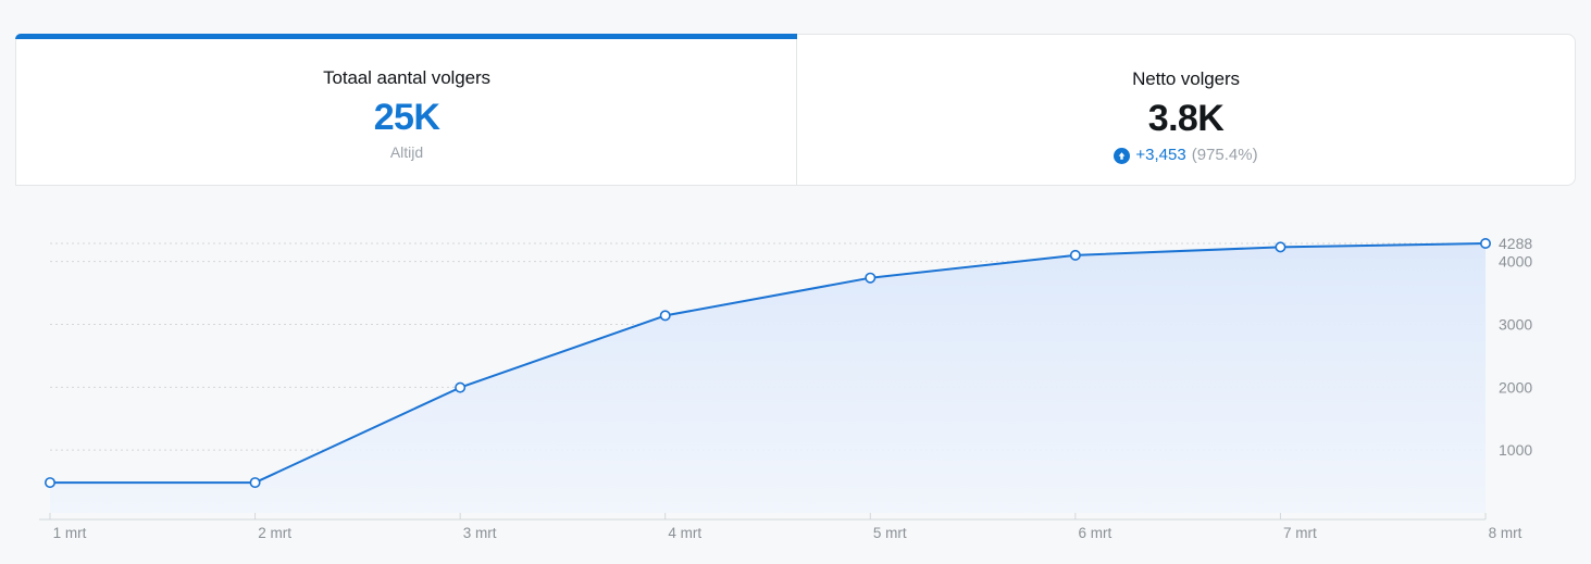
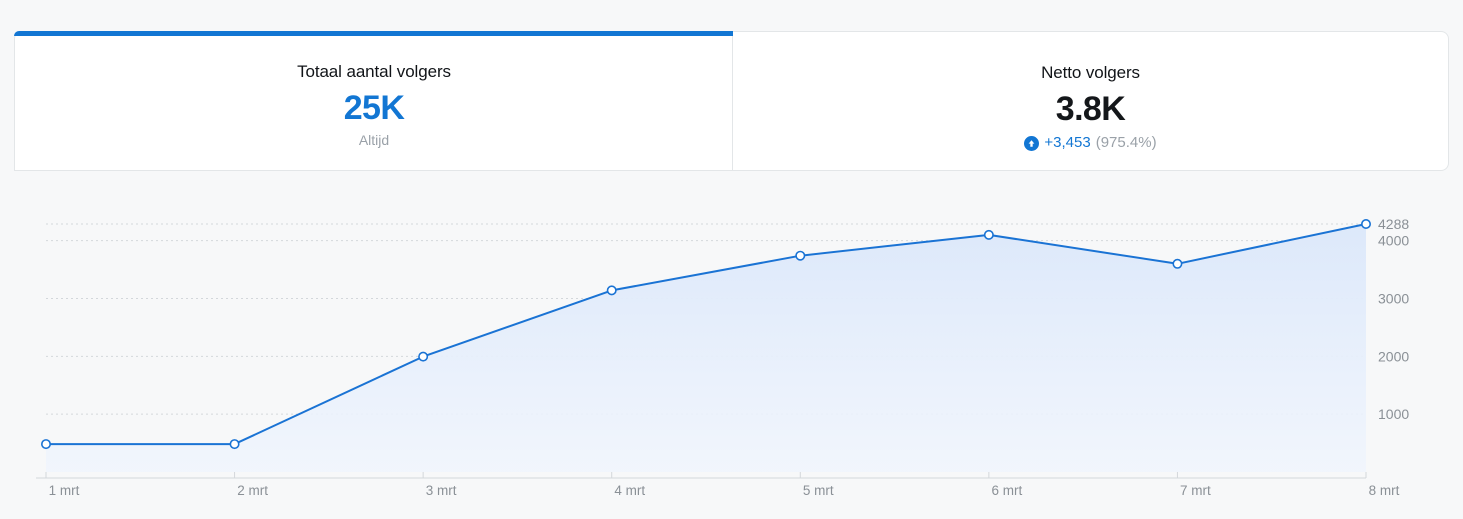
7 mrt: 4200 -> 3600
